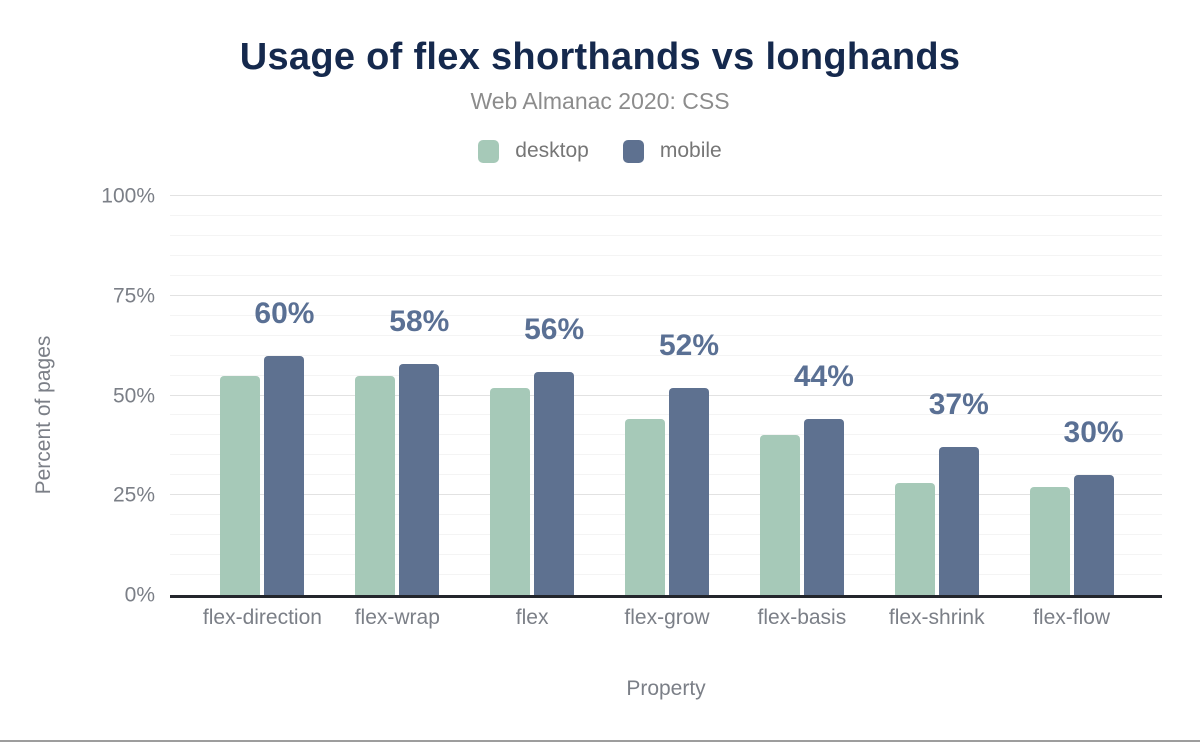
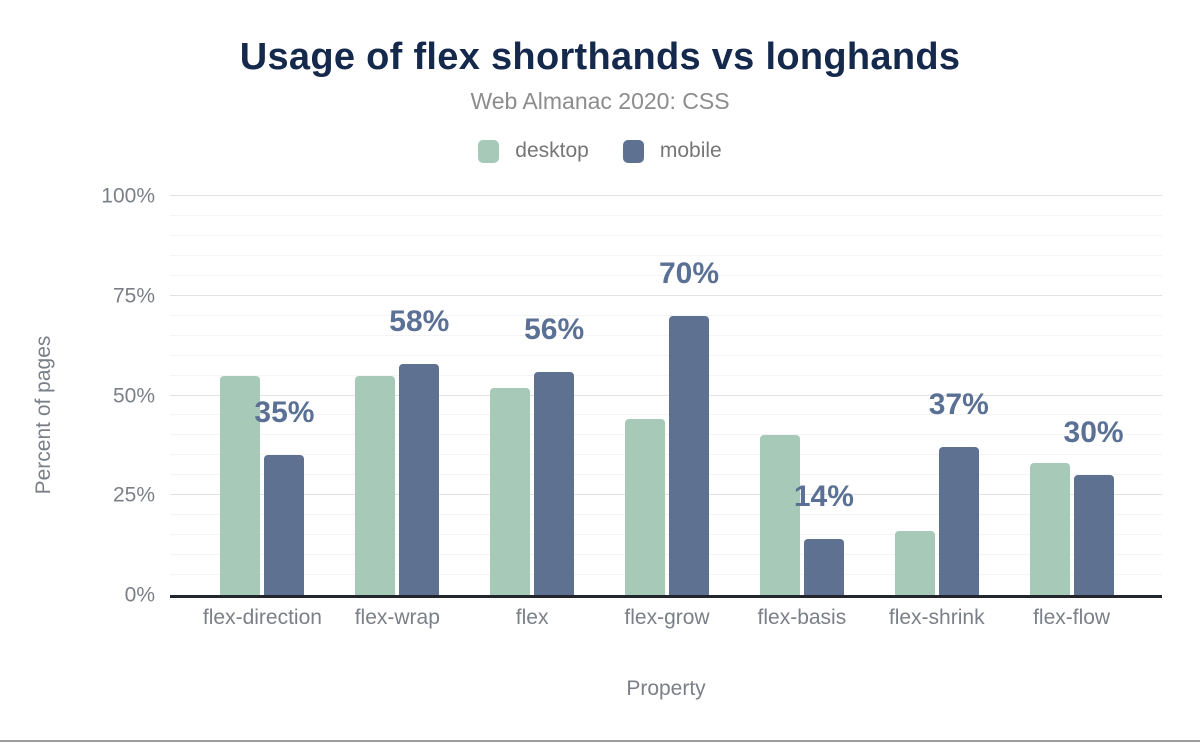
mobile/flex-direction: 60% -> 35%
mobile/flex-grow: 52% -> 70%
mobile/flex-basis: 44% -> 14%
desktop/flex-shrink: 28% -> 16%
desktop/flex-flow: 27% -> 33%
